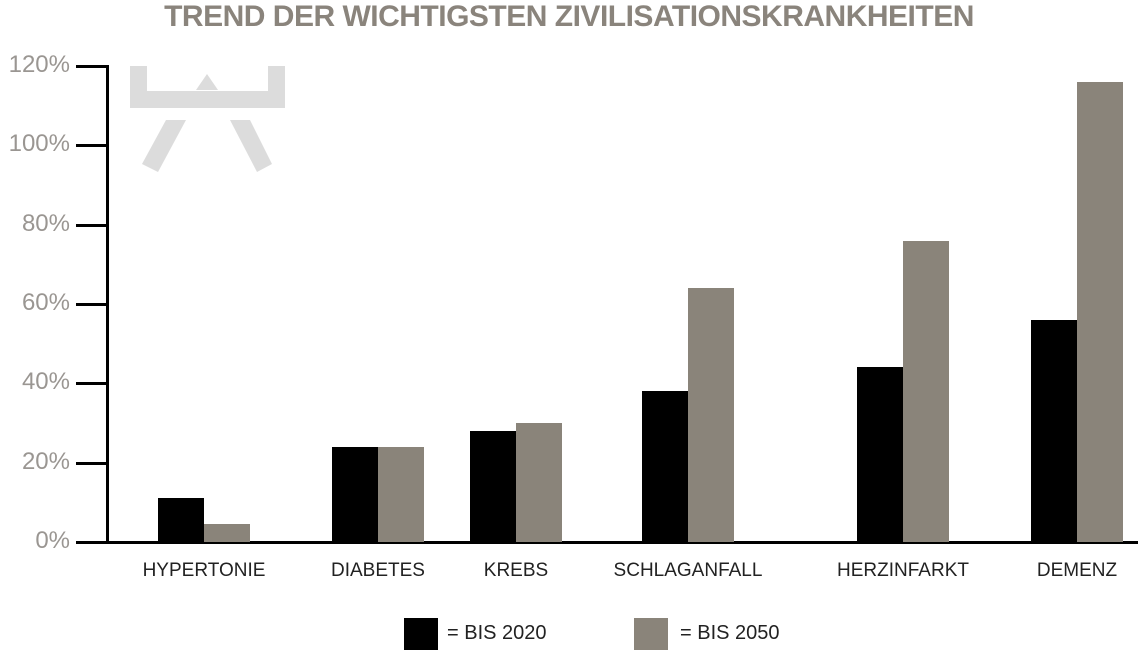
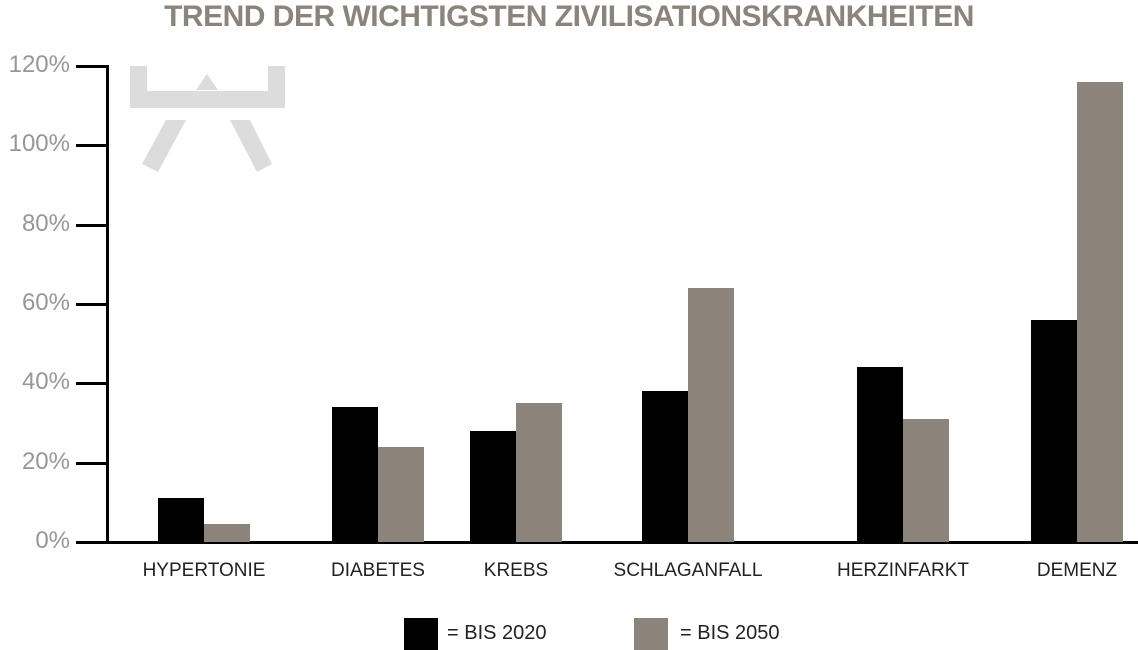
= BIS 2020/DIABETES: 24% -> 34%
= BIS 2050/KREBS: 30% -> 35%
= BIS 2050/HERZINFARKT: 76% -> 31%
